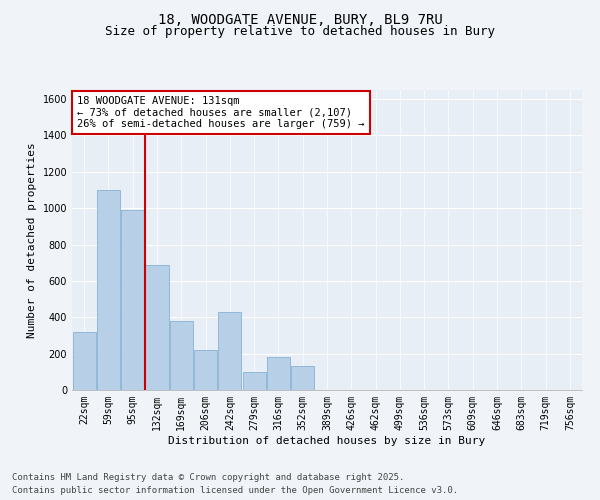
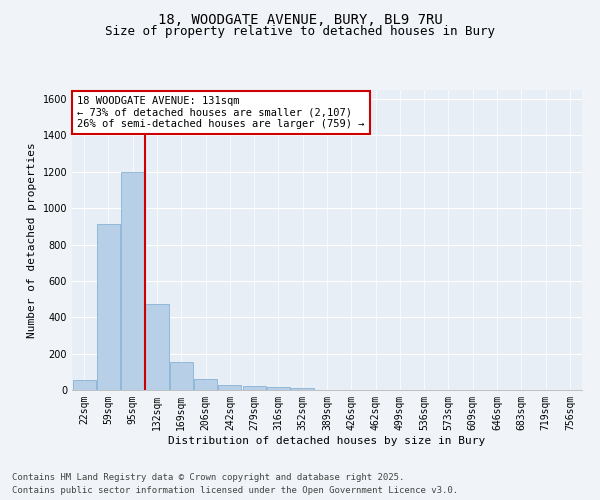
22sqm: 320 -> 60
59sqm: 1100 -> 920
95sqm: 990 -> 1200
132sqm: 690 -> 480
169sqm: 380 -> 160
206sqm: 220 -> 60
242sqm: 430 -> 30
279sqm: 100 -> 20
316sqm: 180 -> 10
352sqm: 130 -> 10
